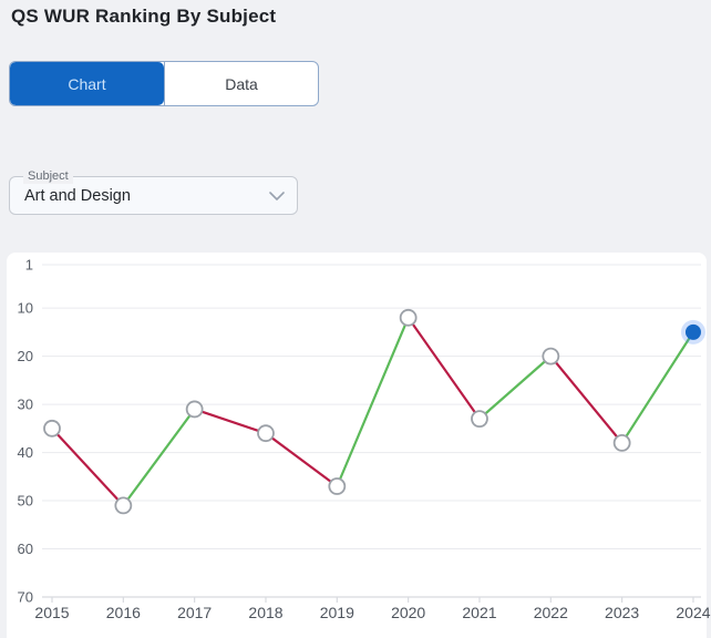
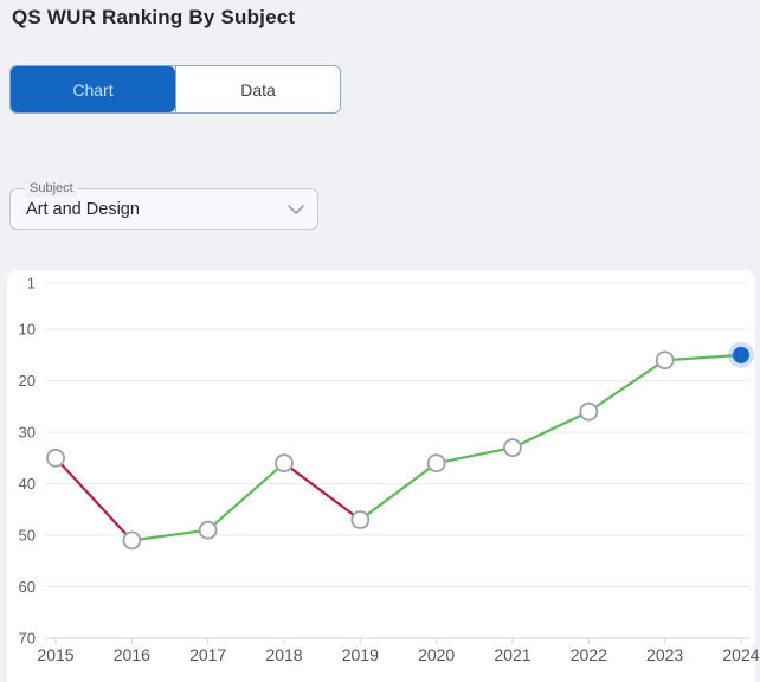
2017: 31 -> 49
2020: 12 -> 36
2022: 20 -> 26
2023: 38 -> 16
